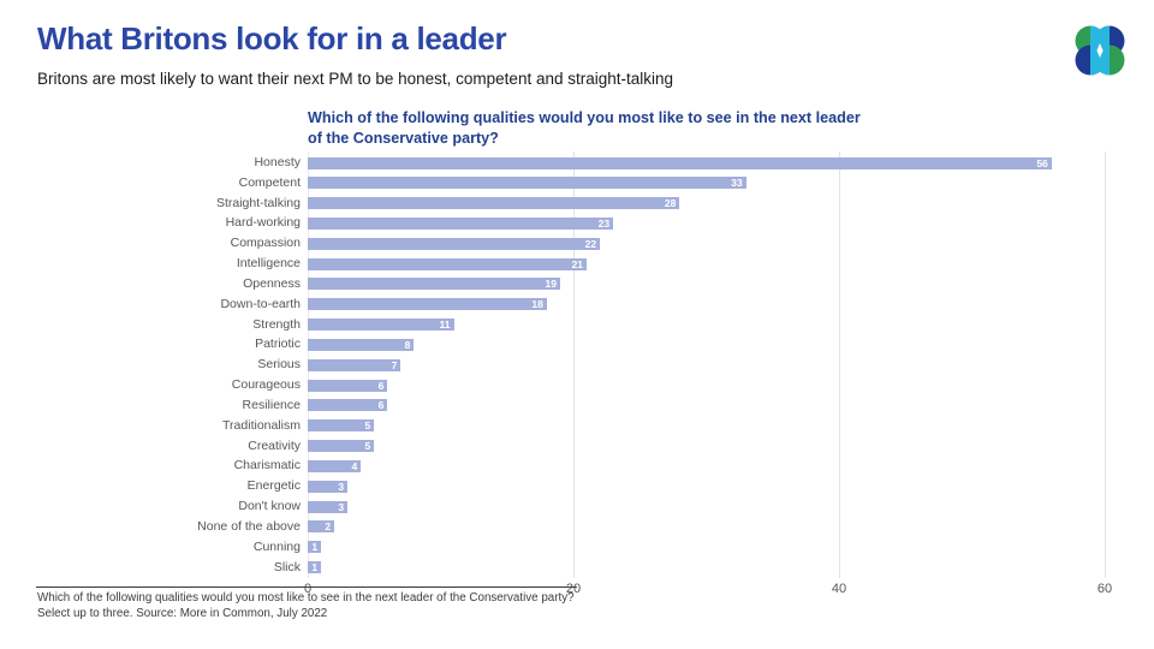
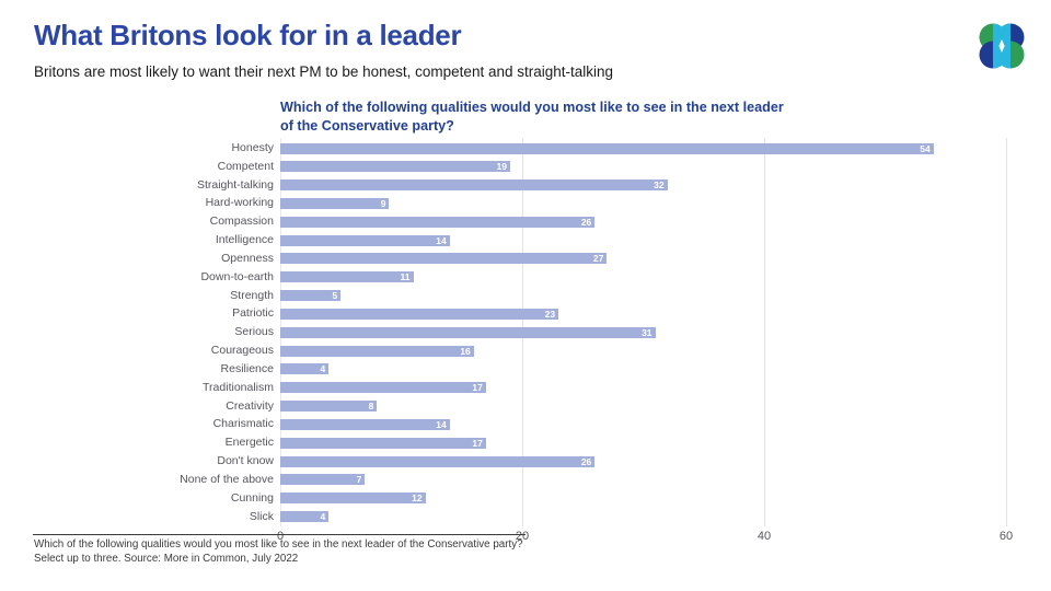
Honesty: 56 -> 54
Competent: 33 -> 19
Straight-talking: 28 -> 32
Hard-working: 23 -> 9
Compassion: 22 -> 26
Intelligence: 21 -> 14
Openness: 19 -> 27
Down-to-earth: 18 -> 11
Strength: 11 -> 5
Patriotic: 8 -> 23
Serious: 7 -> 31
Courageous: 6 -> 16
Resilience: 6 -> 4
Traditionalism: 5 -> 17
Creativity: 5 -> 8
Charismatic: 4 -> 14
Energetic: 3 -> 17
Don't know: 3 -> 26
None of the above: 2 -> 7
Cunning: 1 -> 12
Slick: 1 -> 4
